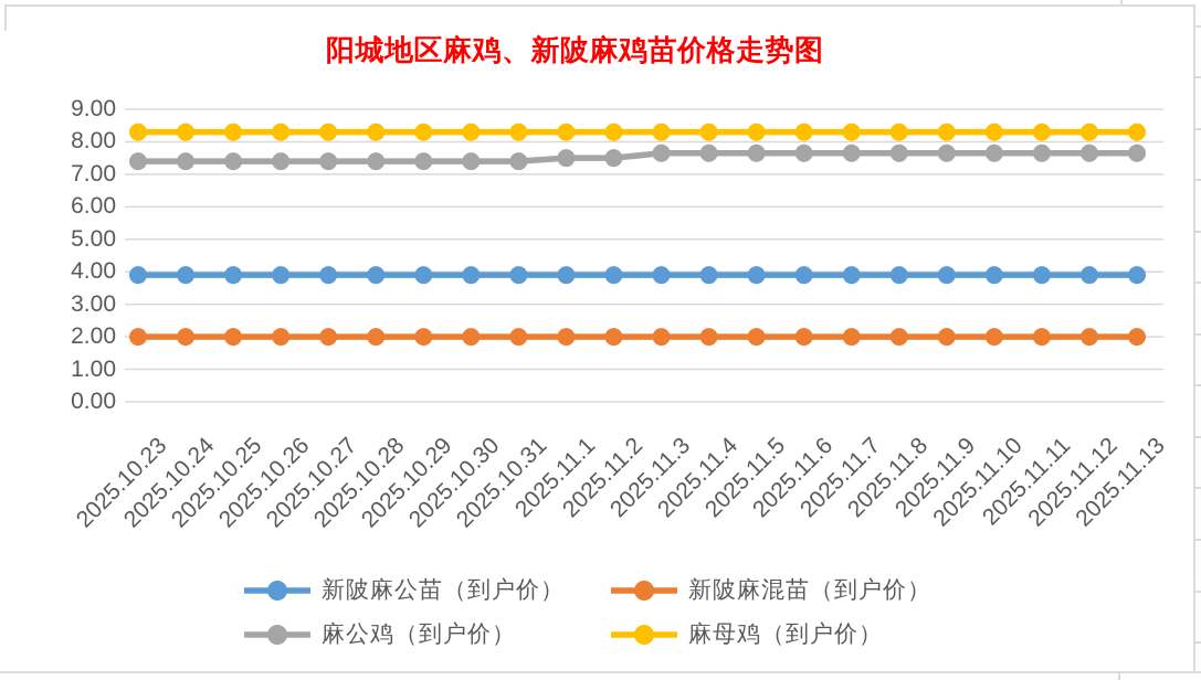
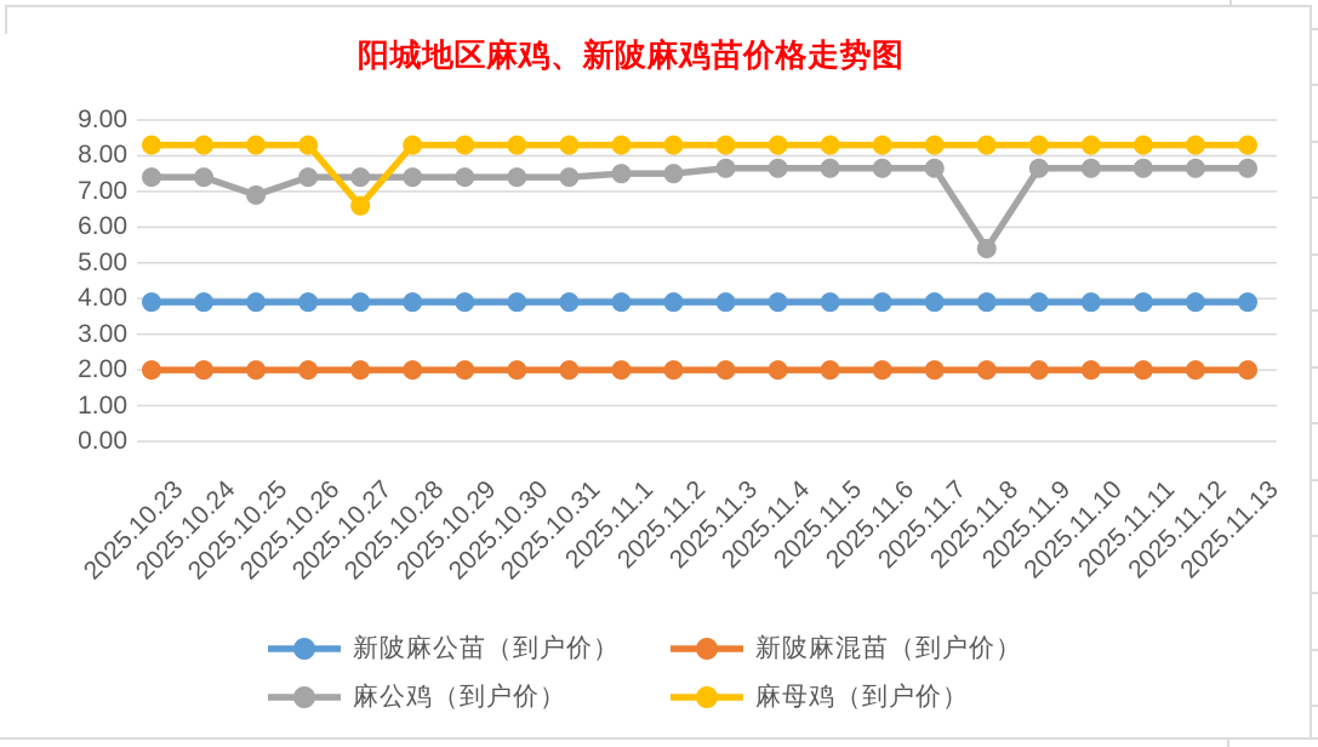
麻公鸡（到户价）/2025.10.25: 7.4 -> 6.9
麻母鸡（到户价）/2025.10.27: 8.3 -> 6.6
麻公鸡（到户价）/2025.11.8: 7.7 -> 5.4
